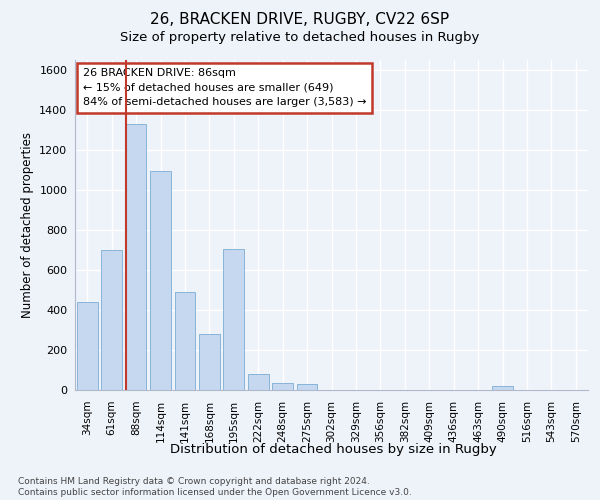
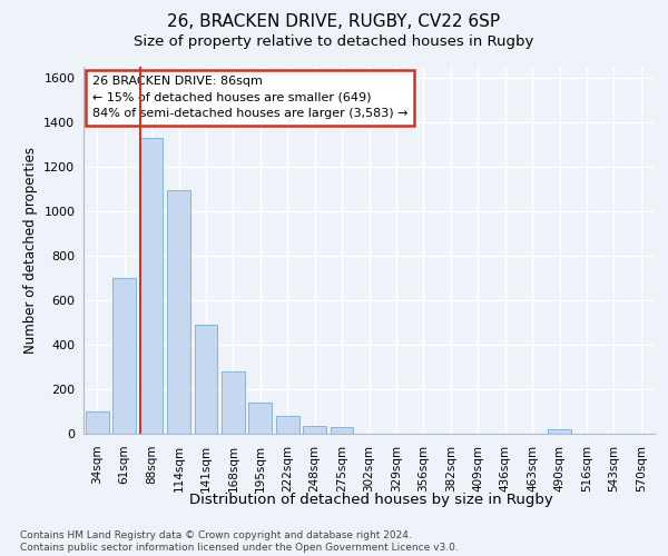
34sqm: 440 -> 100
195sqm: 705 -> 140
